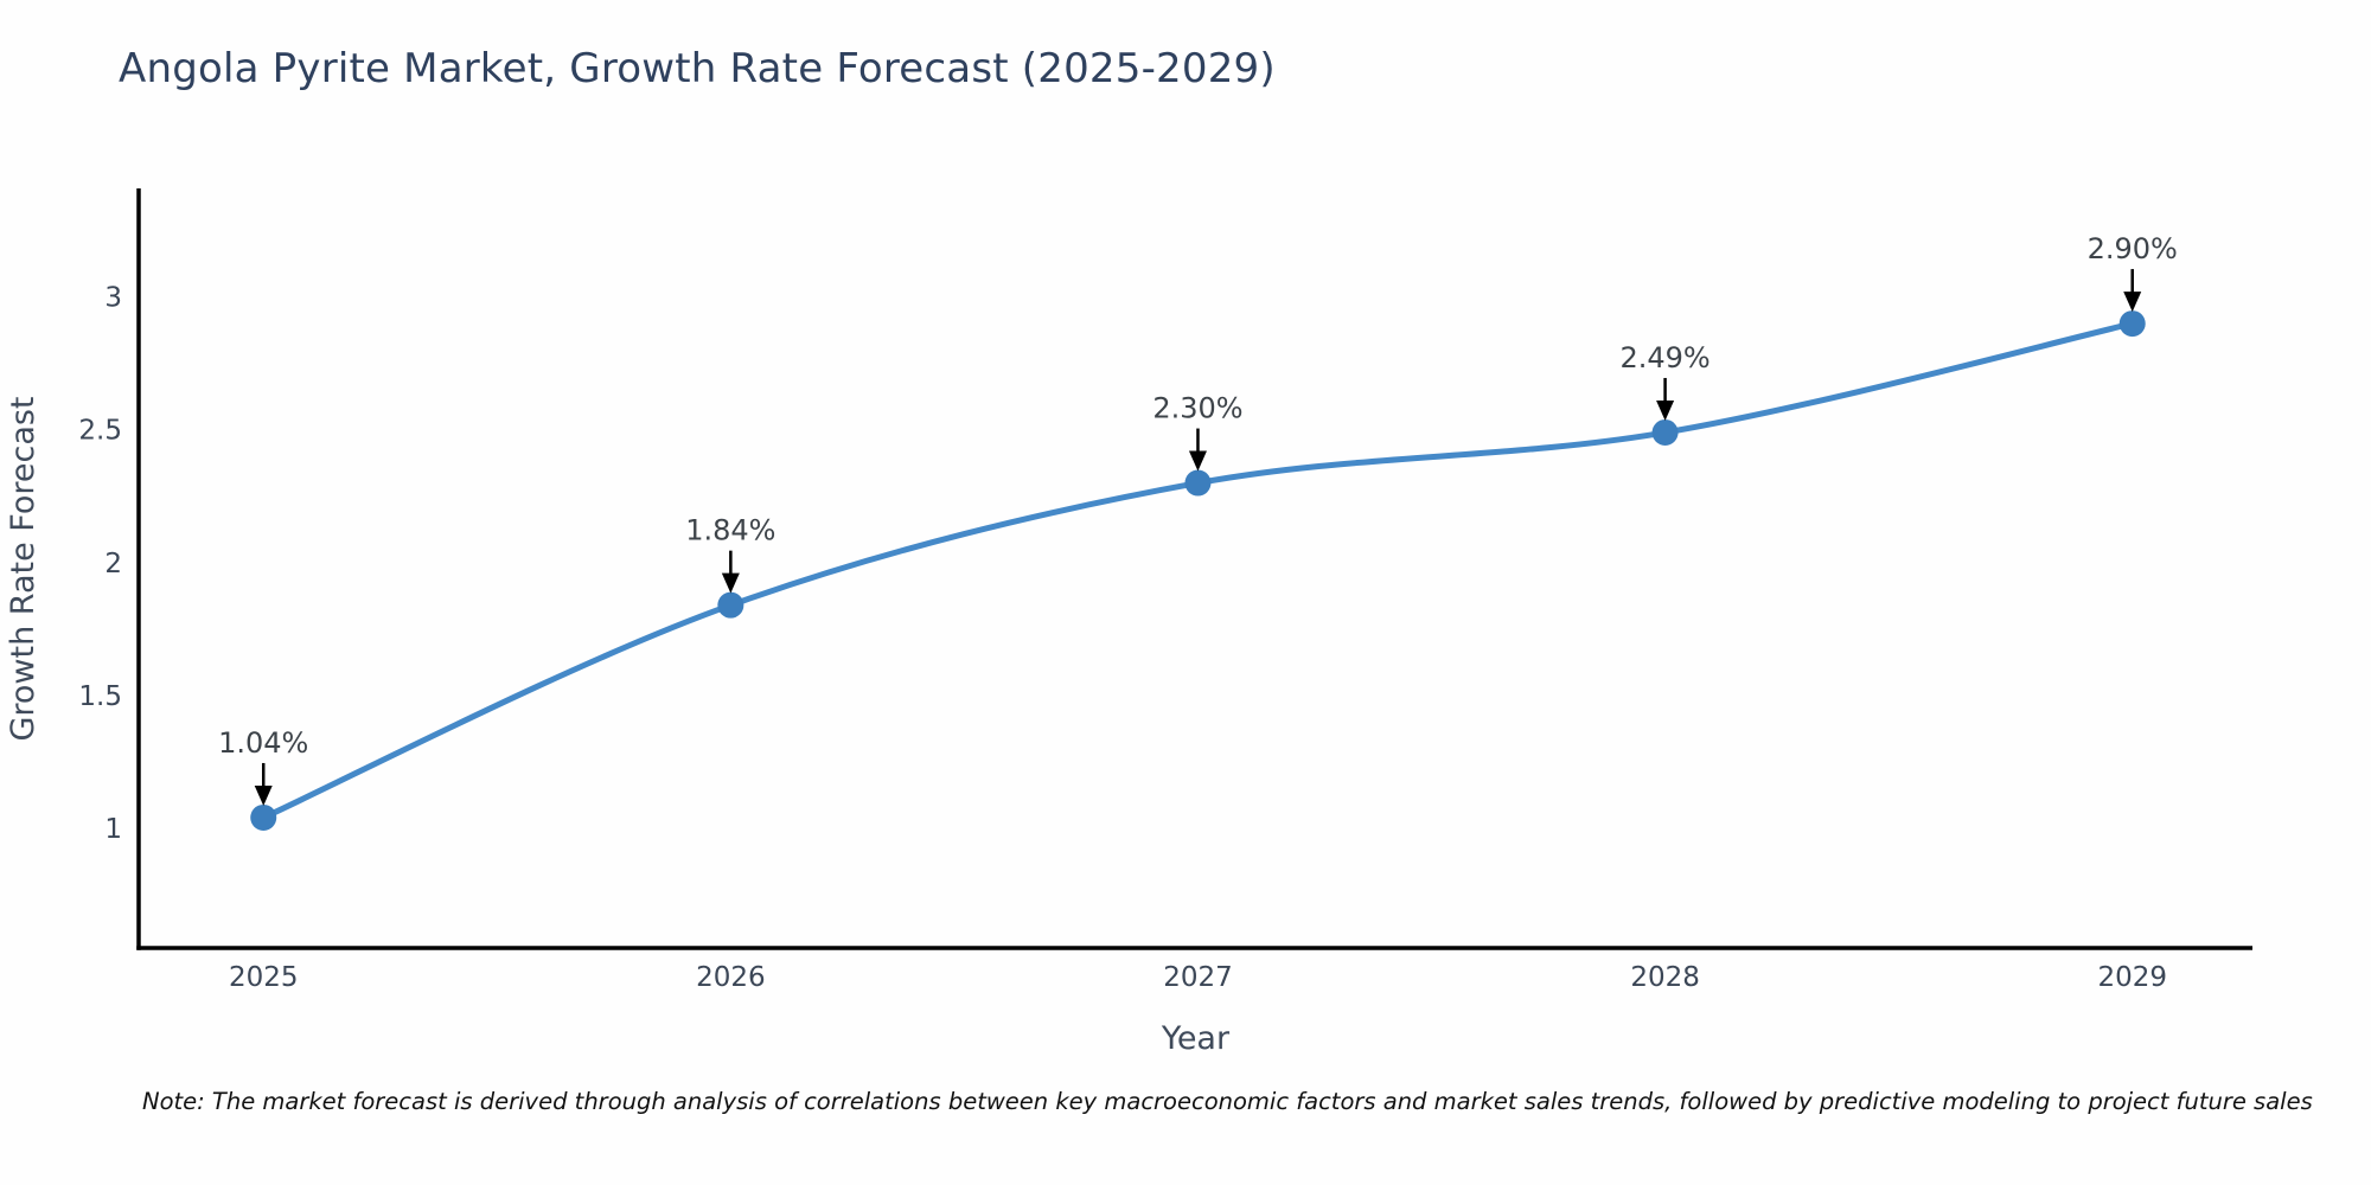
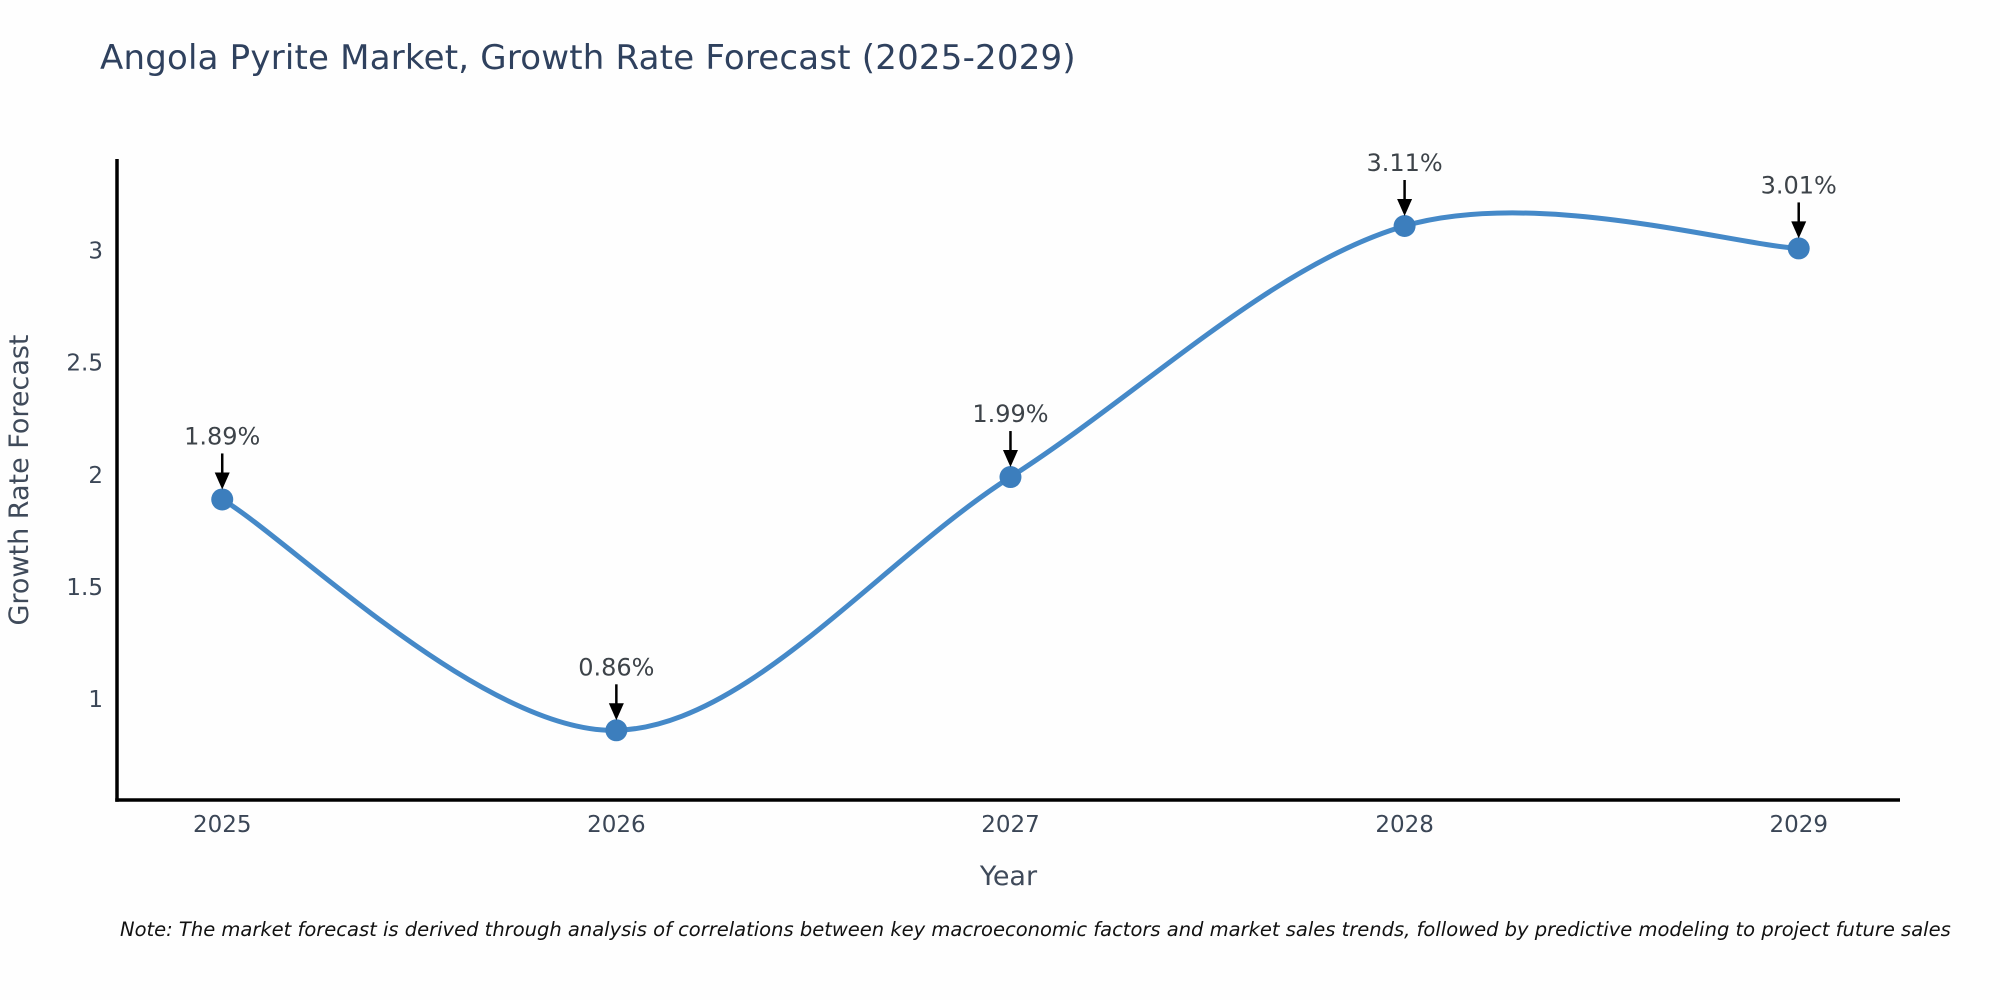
2025: 1.04% -> 1.89%
2026: 1.84% -> 0.86%
2027: 2.30% -> 1.99%
2028: 2.49% -> 3.11%
2029: 2.90% -> 3.01%
